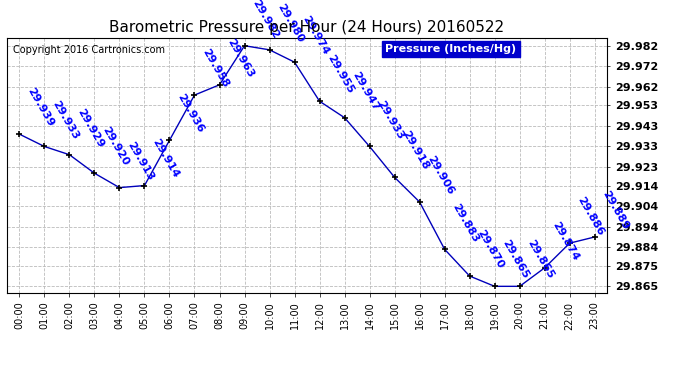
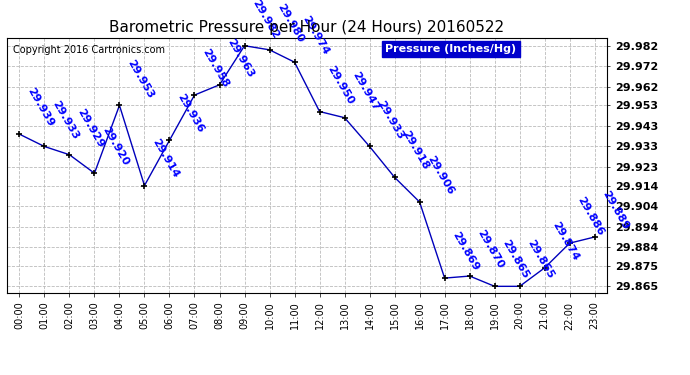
04:00: 29.913 -> 29.953
12:00: 29.955 -> 29.950
17:00: 29.883 -> 29.869
